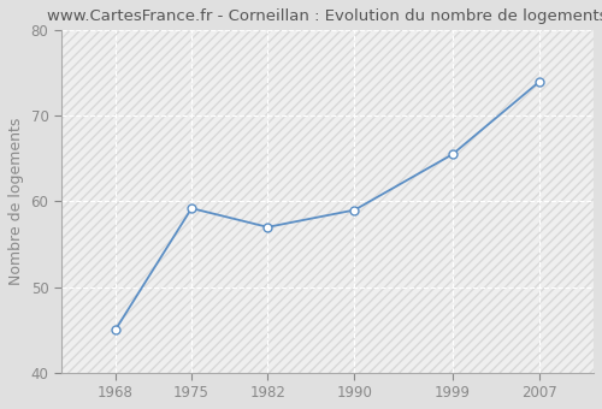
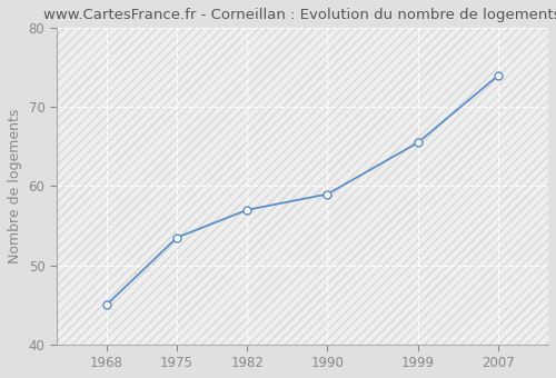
1975: 59.2 -> 53.5
